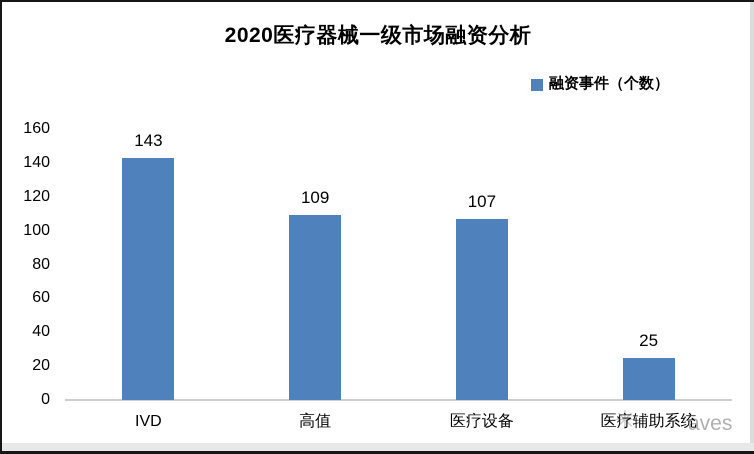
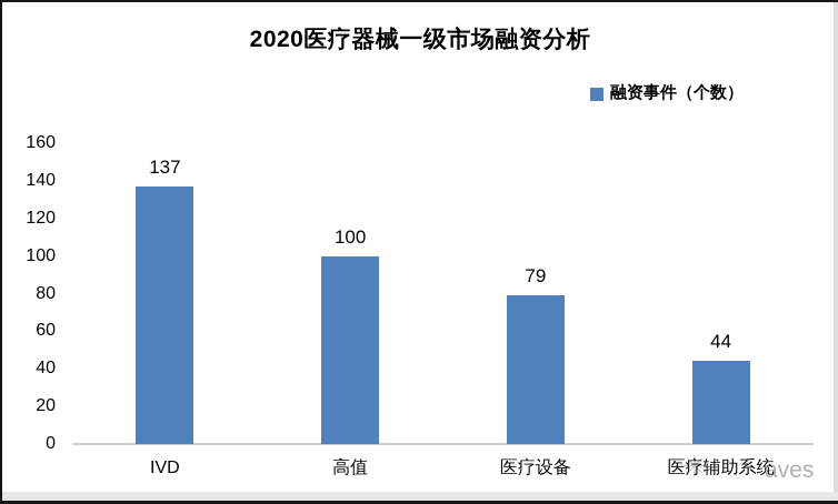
IVD: 143 -> 137
高值: 109 -> 100
医疗设备: 107 -> 79
医疗辅助系统: 25 -> 44
